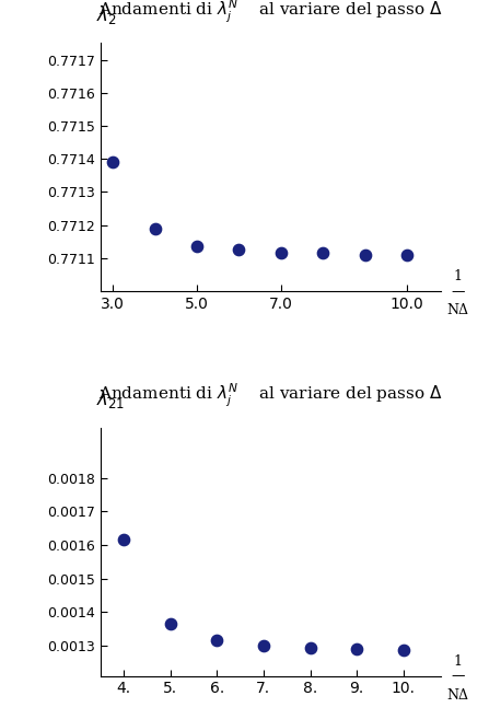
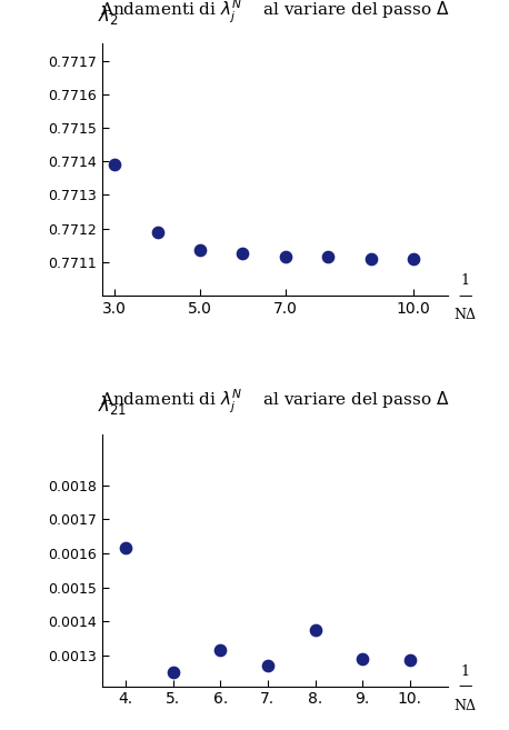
5.: 0.001365 -> 0.001250
7.: 0.001300 -> 0.001270
8.: 0.001293 -> 0.001375
